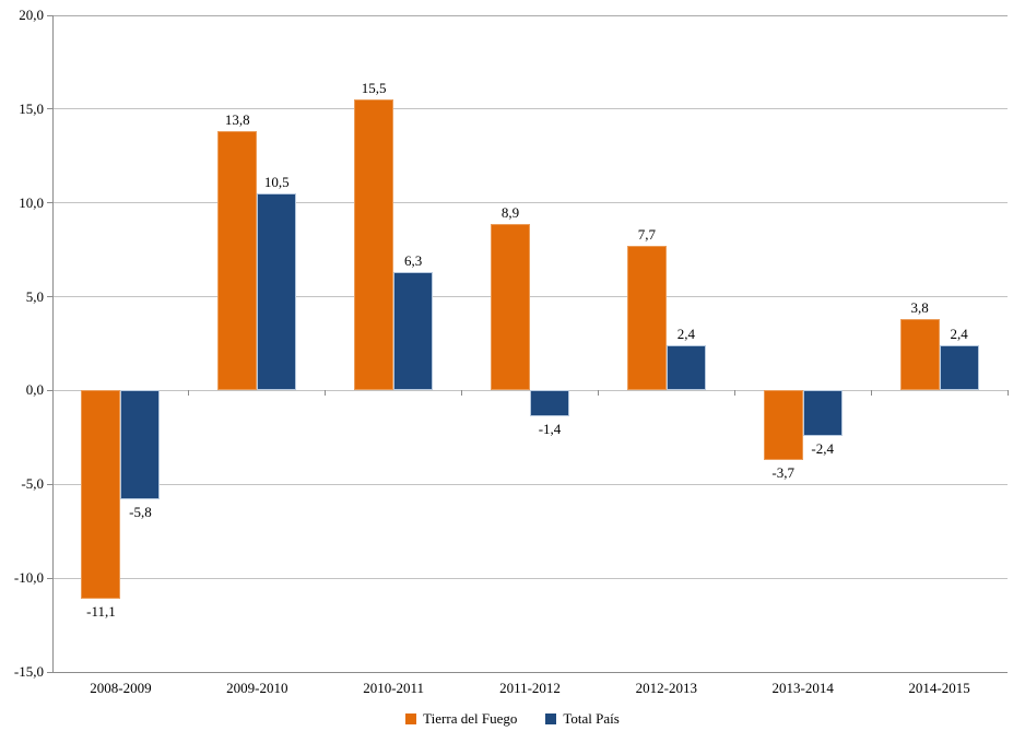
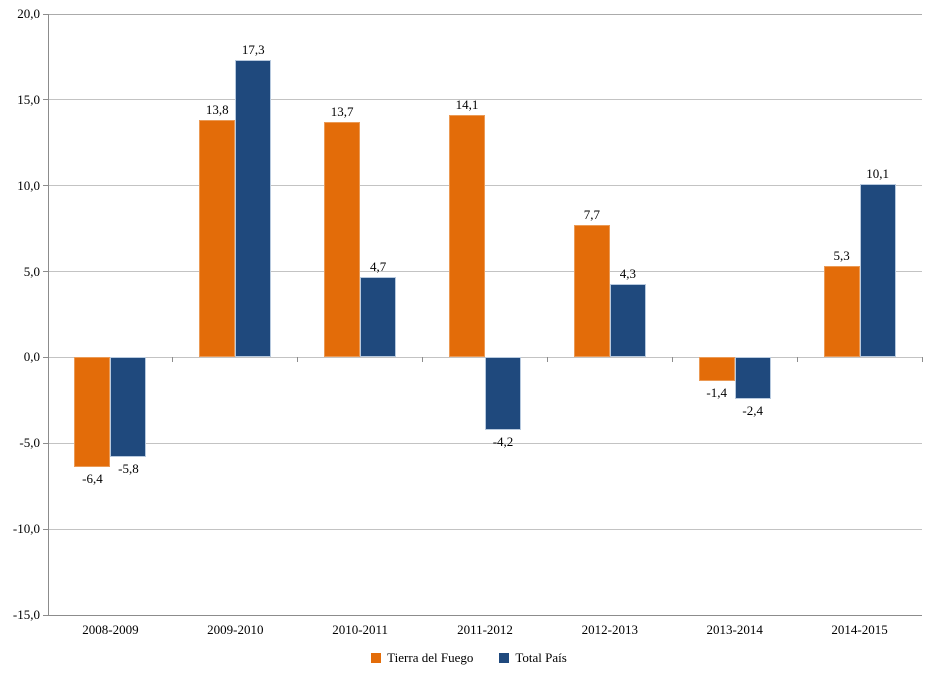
Tierra del Fuego/2008-2009: -11,1 -> -6,4
Total País/2009-2010: 10,5 -> 17,3
Tierra del Fuego/2010-2011: 15,5 -> 13,7
Total País/2010-2011: 6,3 -> 4,7
Tierra del Fuego/2011-2012: 8,9 -> 14,1
Total País/2011-2012: -1,4 -> -4,2
Total País/2012-2013: 2,4 -> 4,3
Tierra del Fuego/2013-2014: -3,7 -> -1,4
Tierra del Fuego/2014-2015: 3,8 -> 5,3
Total País/2014-2015: 2,4 -> 10,1
